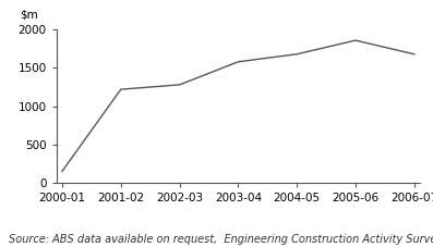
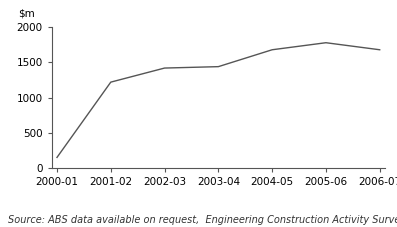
2002-03: 1280 -> 1420
2003-04: 1580 -> 1440
2005-06: 1860 -> 1780
